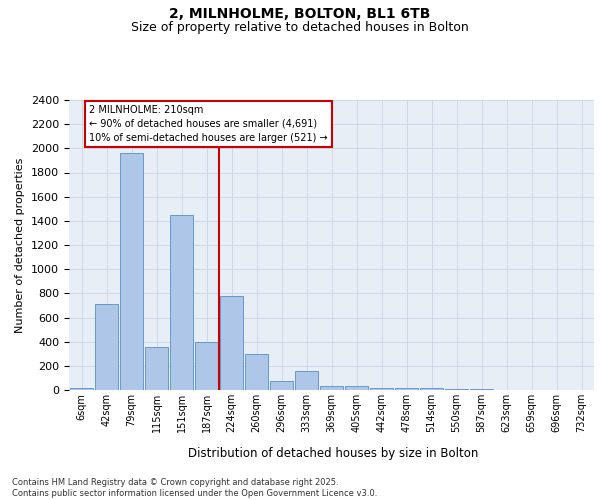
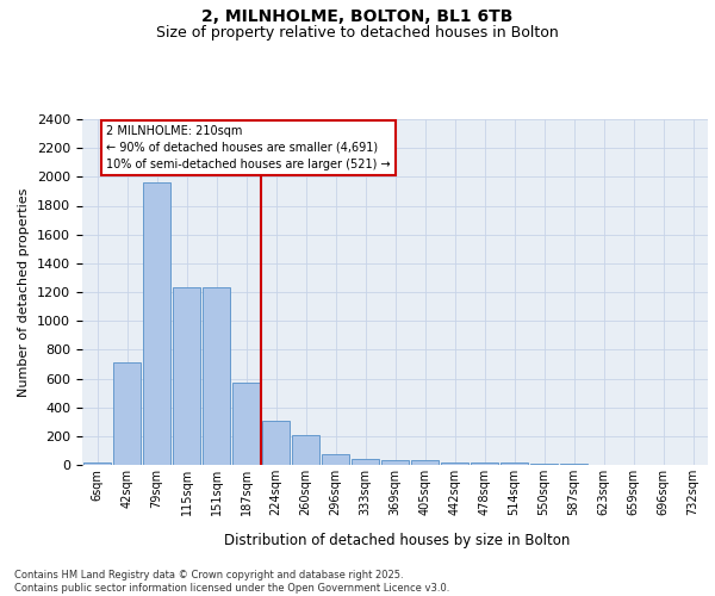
115sqm: 360 -> 1240
151sqm: 1450 -> 1240
187sqm: 400 -> 580
224sqm: 780 -> 300
260sqm: 300 -> 200
333sqm: 160 -> 40
